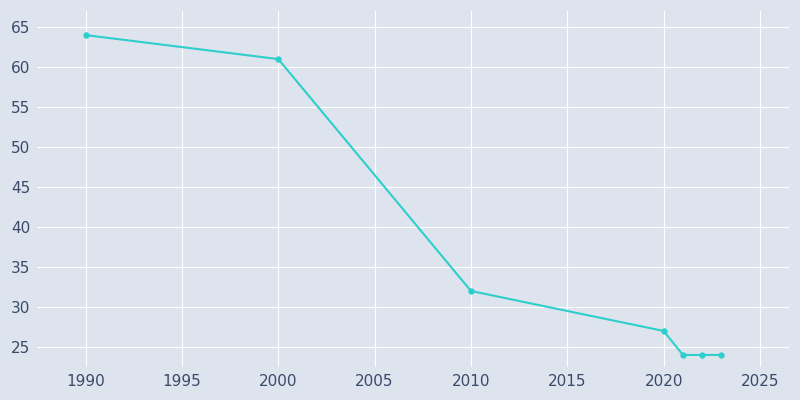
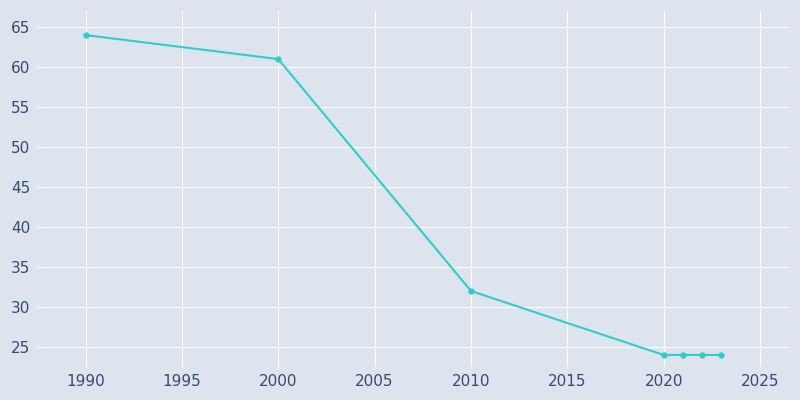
2020: 27 -> 24
